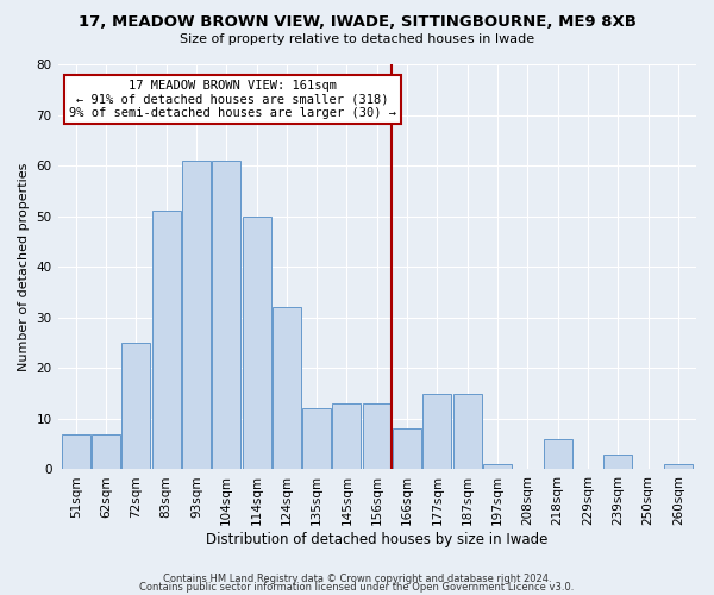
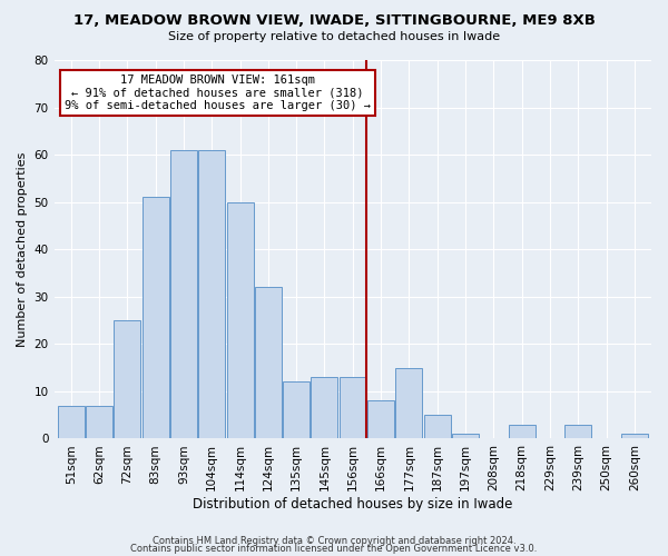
187sqm: 15 -> 5
218sqm: 6 -> 3
